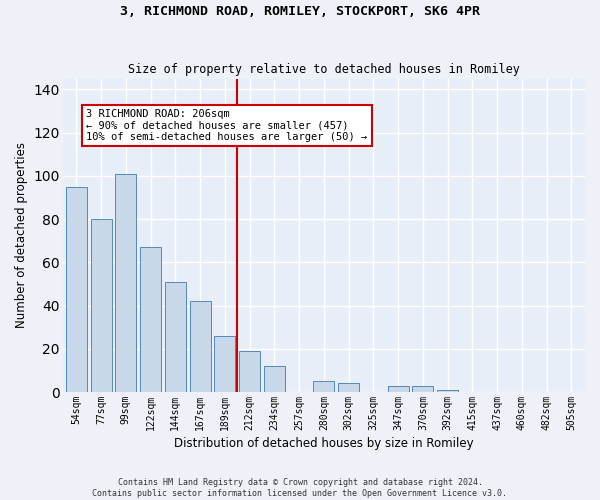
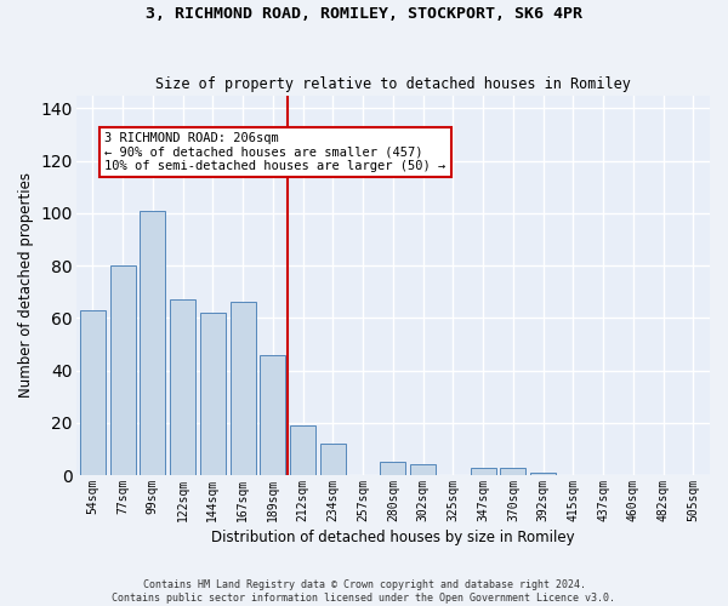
54sqm: 95 -> 63
144sqm: 51 -> 62
167sqm: 42 -> 66
189sqm: 26 -> 46
